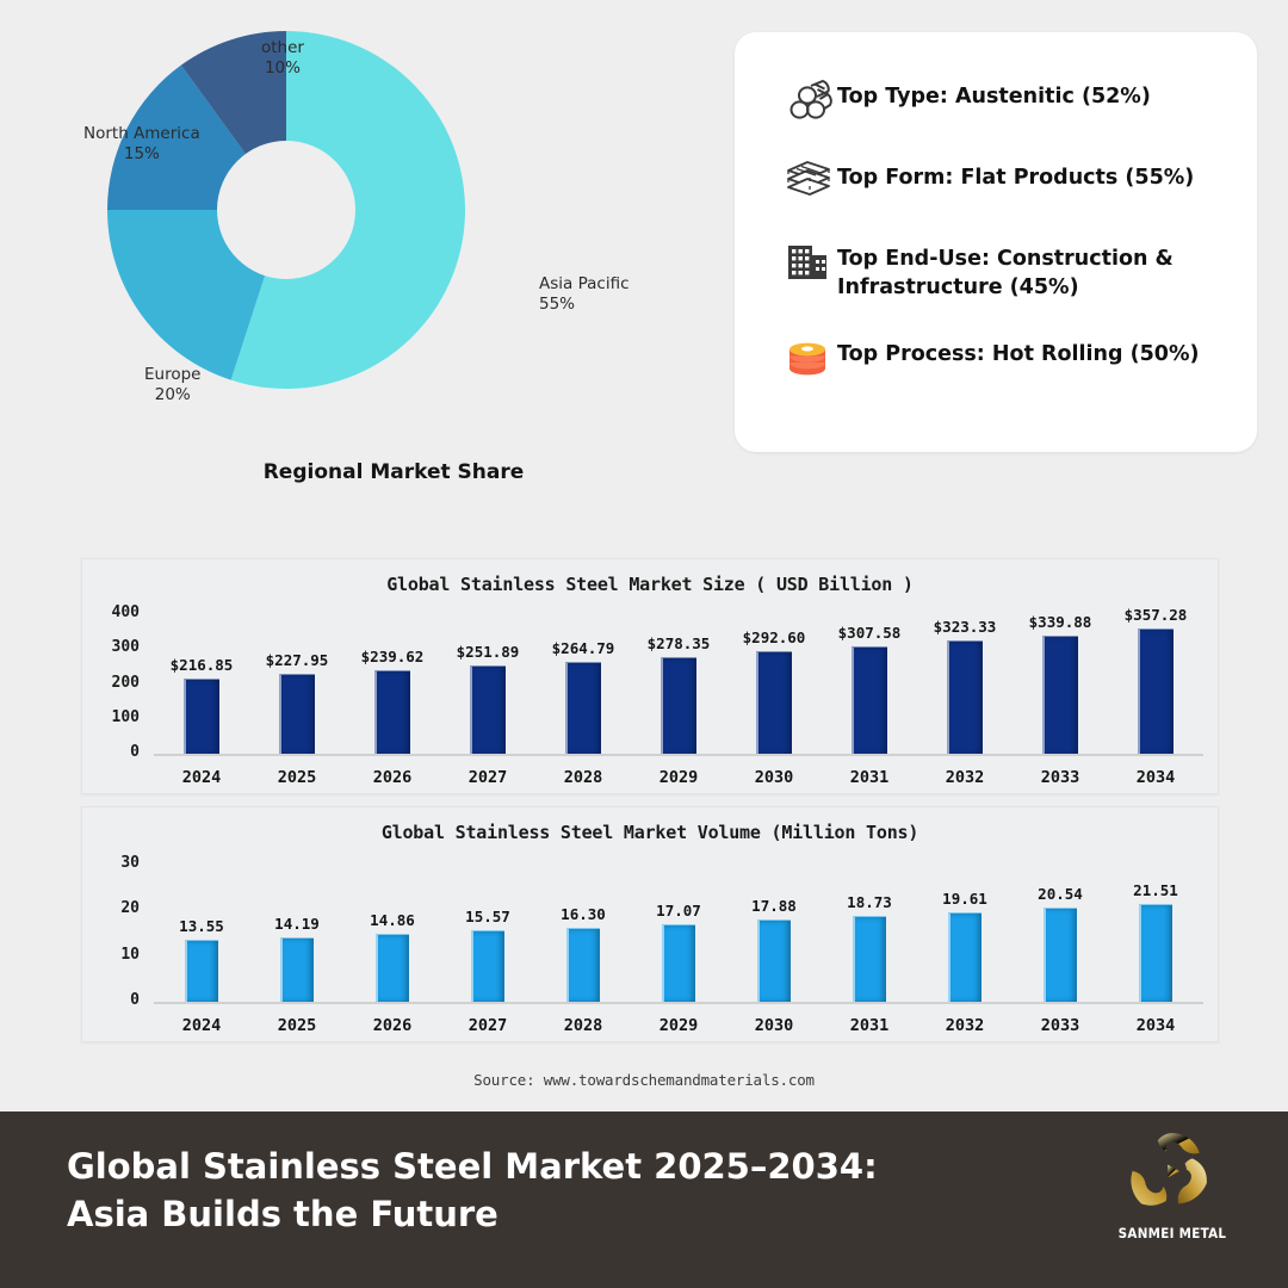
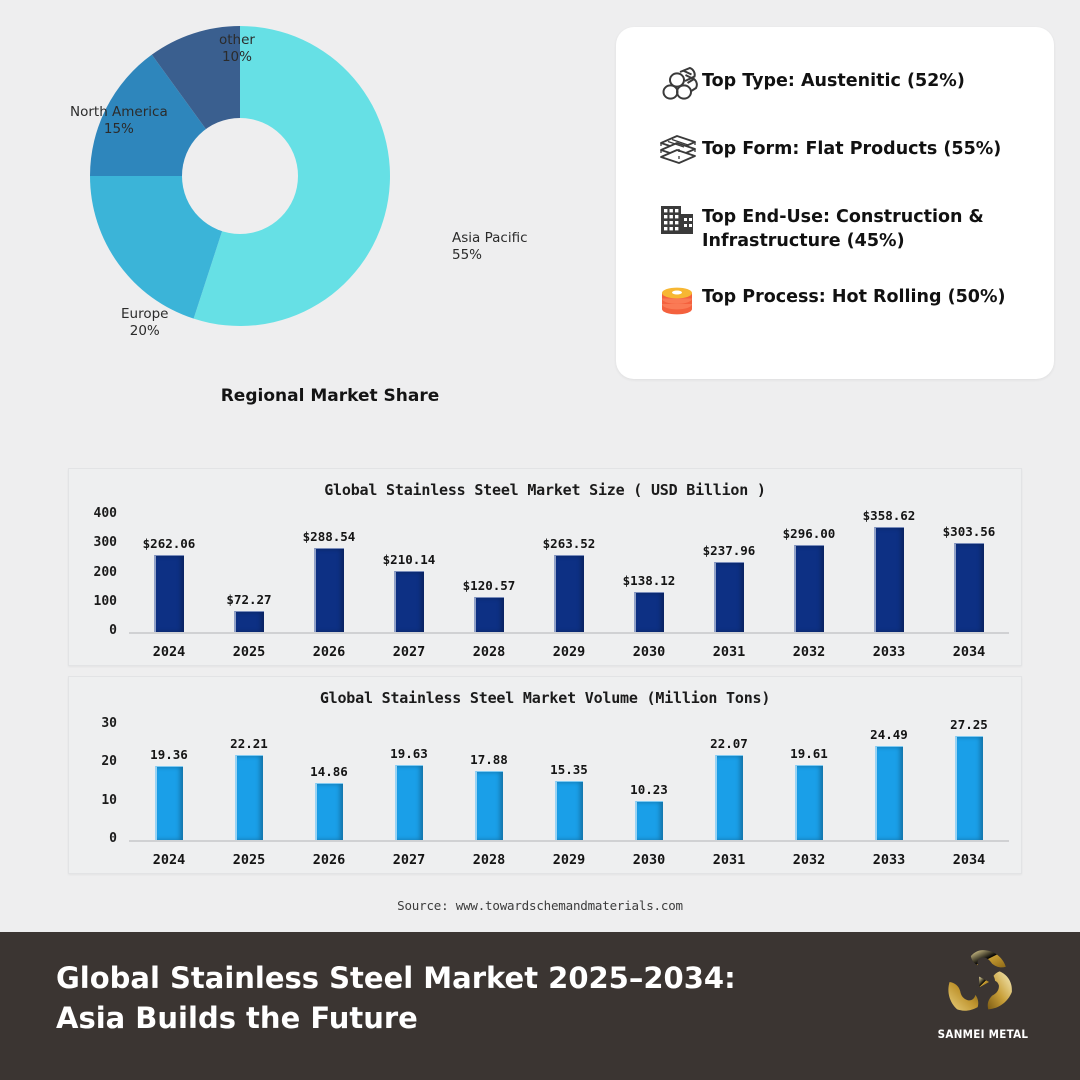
Global Stainless Steel Market Size ( USD Billion )/2024: $216.85 -> $262.06
Global Stainless Steel Market Size ( USD Billion )/2025: $227.95 -> $72.27
Global Stainless Steel Market Size ( USD Billion )/2026: $239.62 -> $288.54
Global Stainless Steel Market Size ( USD Billion )/2027: $251.89 -> $210.14
Global Stainless Steel Market Size ( USD Billion )/2028: $264.79 -> $120.57
Global Stainless Steel Market Size ( USD Billion )/2029: $278.35 -> $263.52
Global Stainless Steel Market Size ( USD Billion )/2030: $292.60 -> $138.12
Global Stainless Steel Market Size ( USD Billion )/2031: $307.58 -> $237.96
Global Stainless Steel Market Size ( USD Billion )/2032: $323.33 -> $296.00
Global Stainless Steel Market Size ( USD Billion )/2033: $339.88 -> $358.62
Global Stainless Steel Market Size ( USD Billion )/2034: $357.28 -> $303.56
Global Stainless Steel Market Volume (Million Tons)/2024: 13.55 -> 19.36
Global Stainless Steel Market Volume (Million Tons)/2025: 14.19 -> 22.21
Global Stainless Steel Market Volume (Million Tons)/2027: 15.57 -> 19.63
Global Stainless Steel Market Volume (Million Tons)/2028: 16.30 -> 17.88
Global Stainless Steel Market Volume (Million Tons)/2029: 17.07 -> 15.35
Global Stainless Steel Market Volume (Million Tons)/2030: 17.88 -> 10.23
Global Stainless Steel Market Volume (Million Tons)/2031: 18.73 -> 22.07
Global Stainless Steel Market Volume (Million Tons)/2033: 20.54 -> 24.49
Global Stainless Steel Market Volume (Million Tons)/2034: 21.51 -> 27.25
